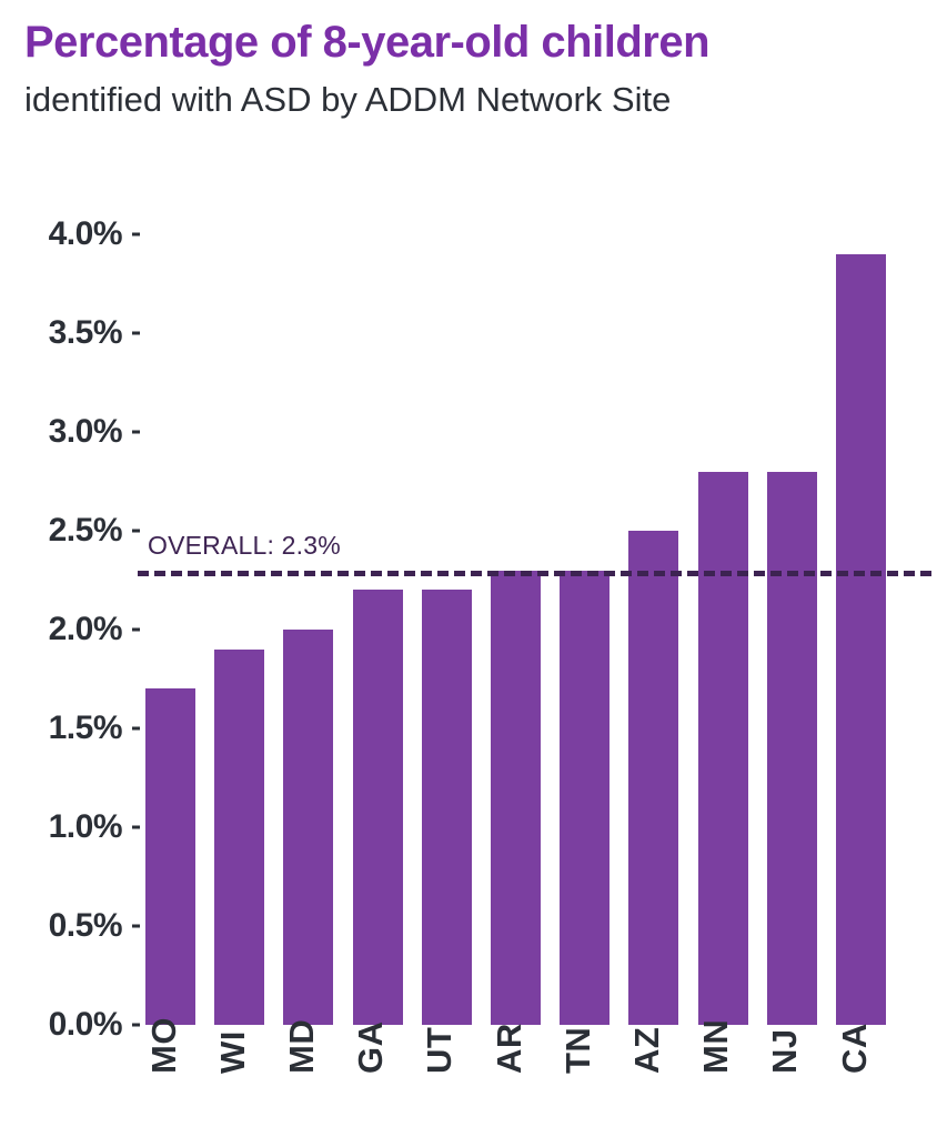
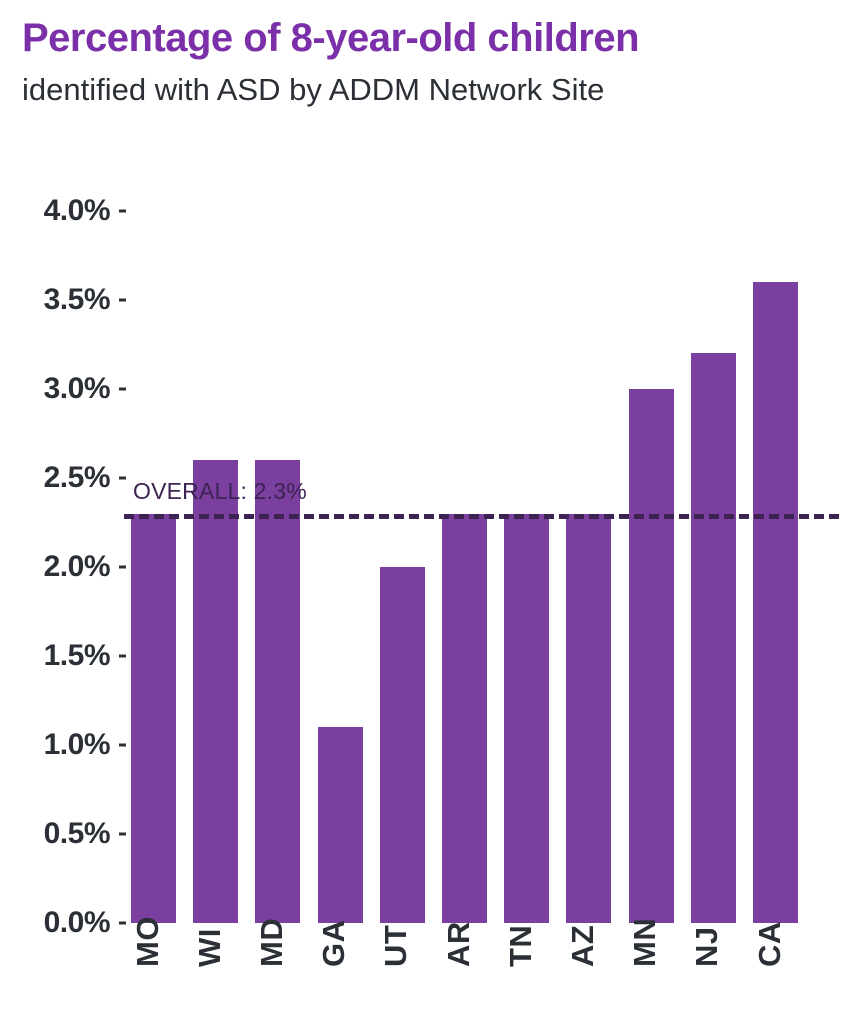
MO: 1.7% -> 2.3%
WI: 1.9% -> 2.6%
MD: 2.0% -> 2.6%
GA: 2.2% -> 1.1%
UT: 2.2% -> 2.0%
AZ: 2.5% -> 2.3%
MN: 2.8% -> 3.0%
NJ: 2.8% -> 3.2%
CA: 3.9% -> 3.6%
